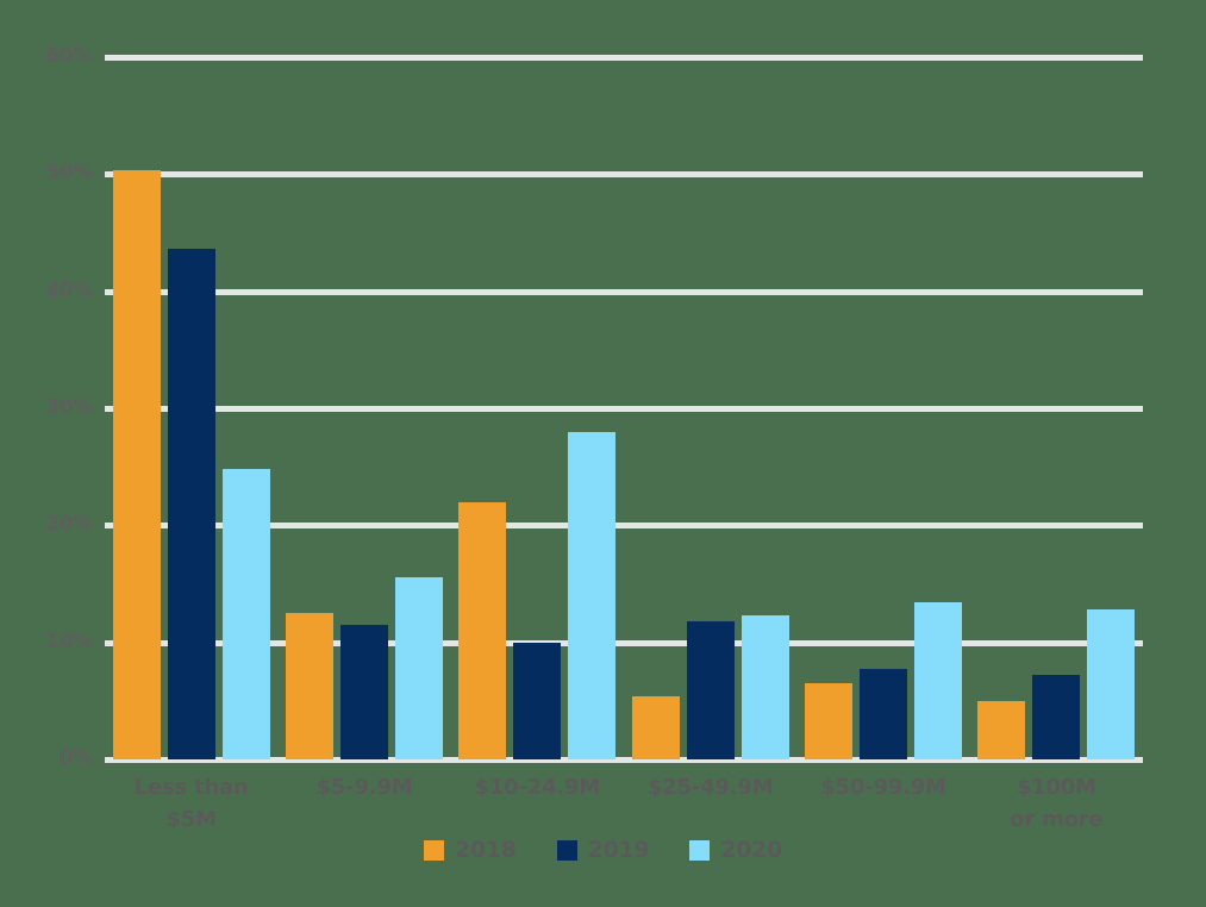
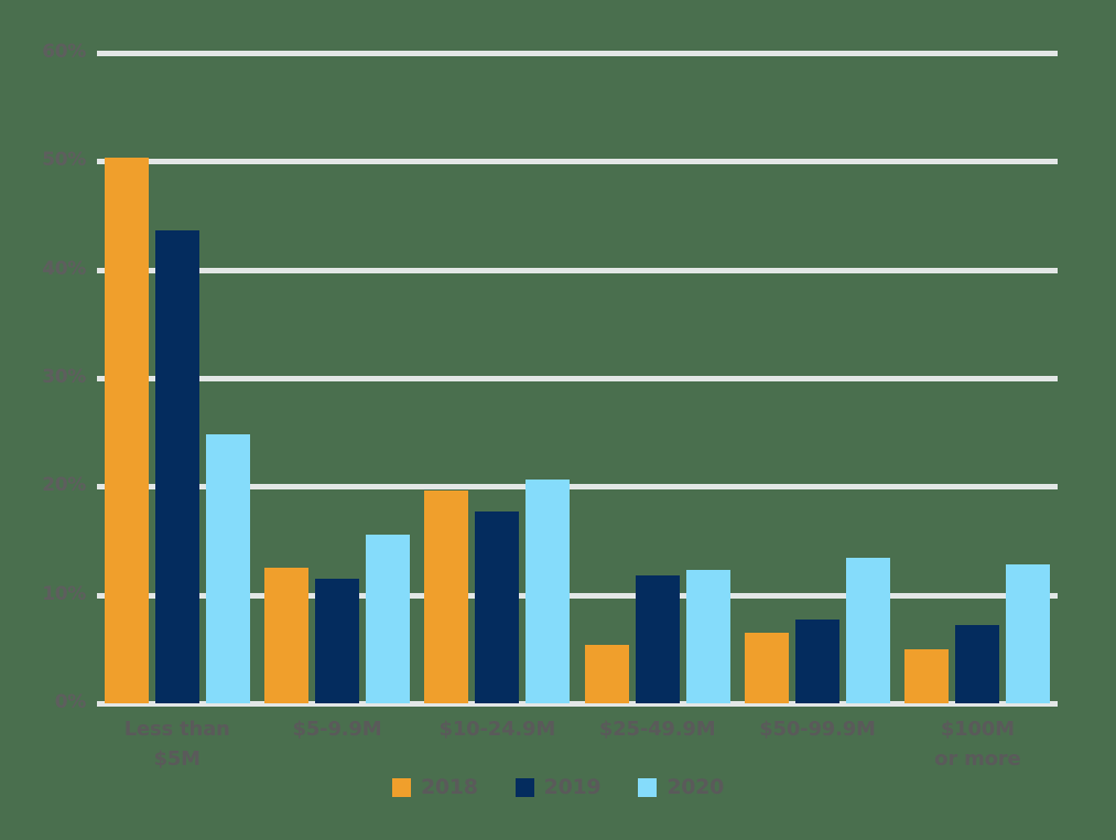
2018/$10-24.9M: 22% -> 20%
2019/$10-24.9M: 10% -> 18%
2020/$10-24.9M: 28% -> 21%
